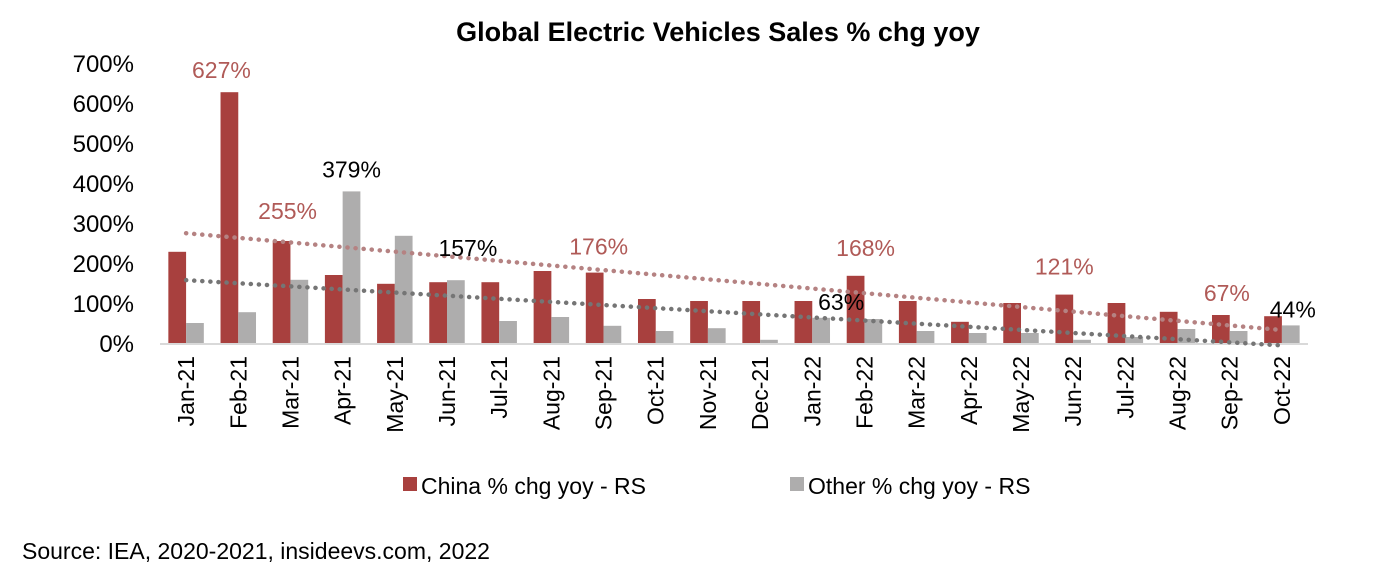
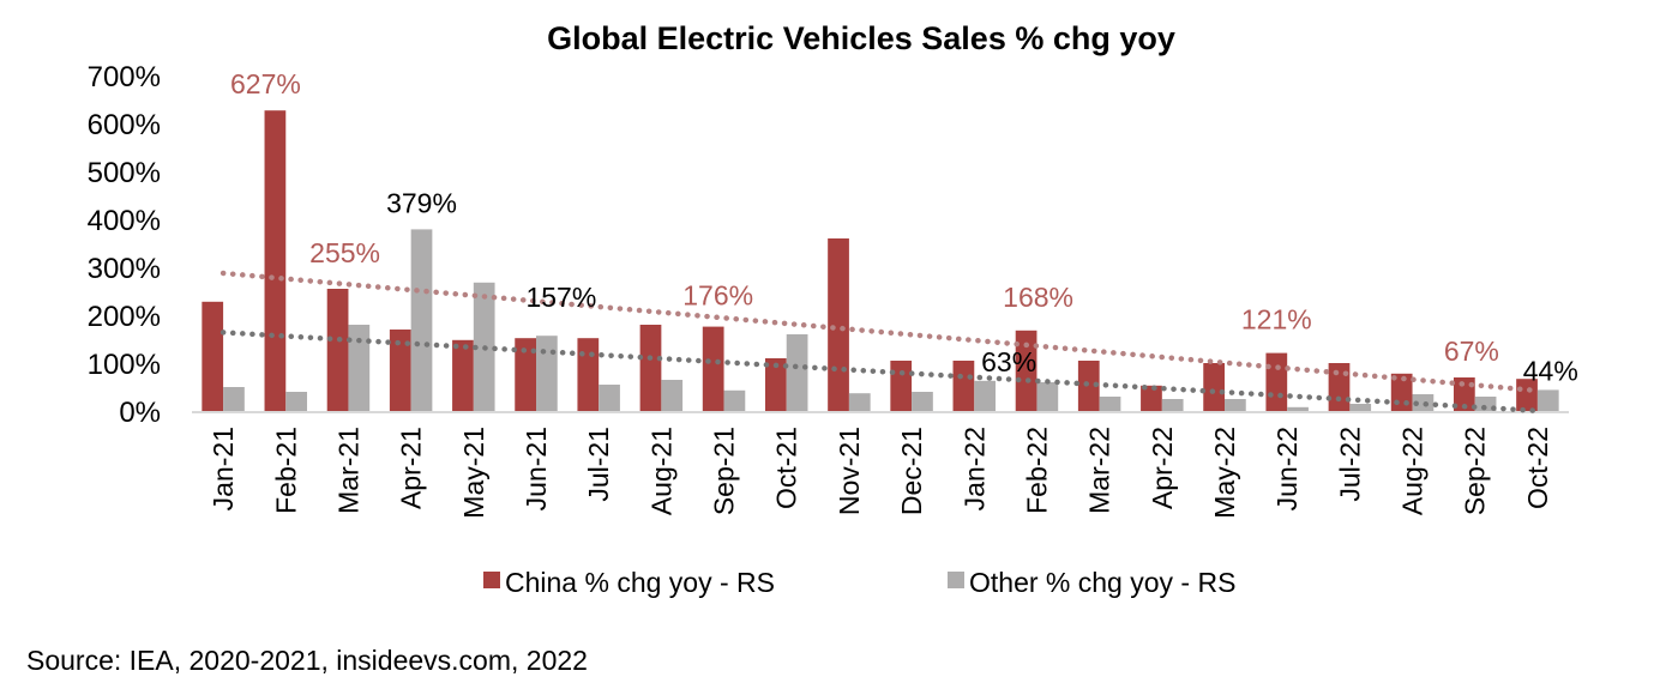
Other % chg yoy - RS/Feb-21: 80% -> 40%
Other % chg yoy - RS/Mar-21: 160% -> 180%
Other % chg yoy - RS/Oct-21: 30% -> 160%
China % chg yoy - RS/Nov-21: 100% -> 360%
Other % chg yoy - RS/Dec-21: 10% -> 40%
